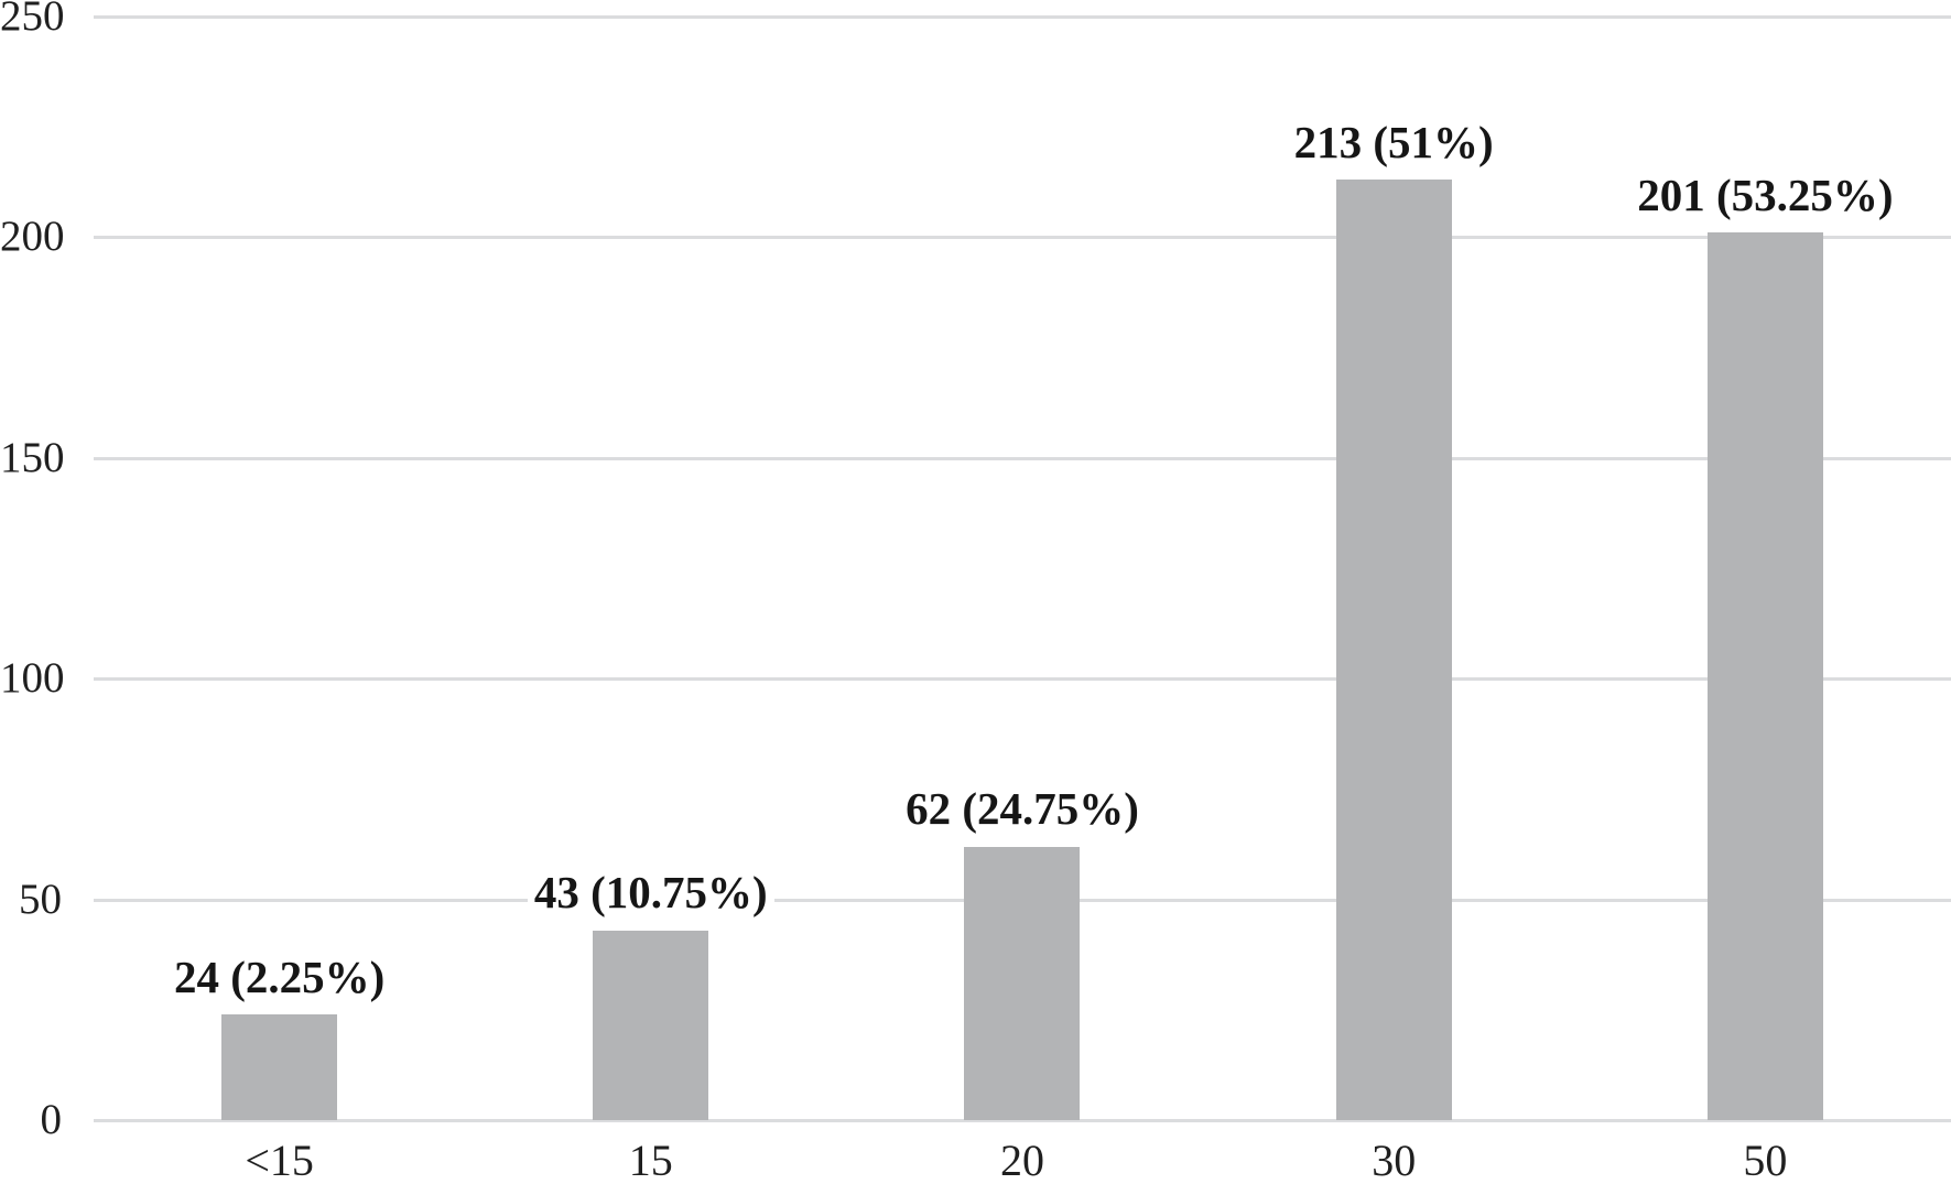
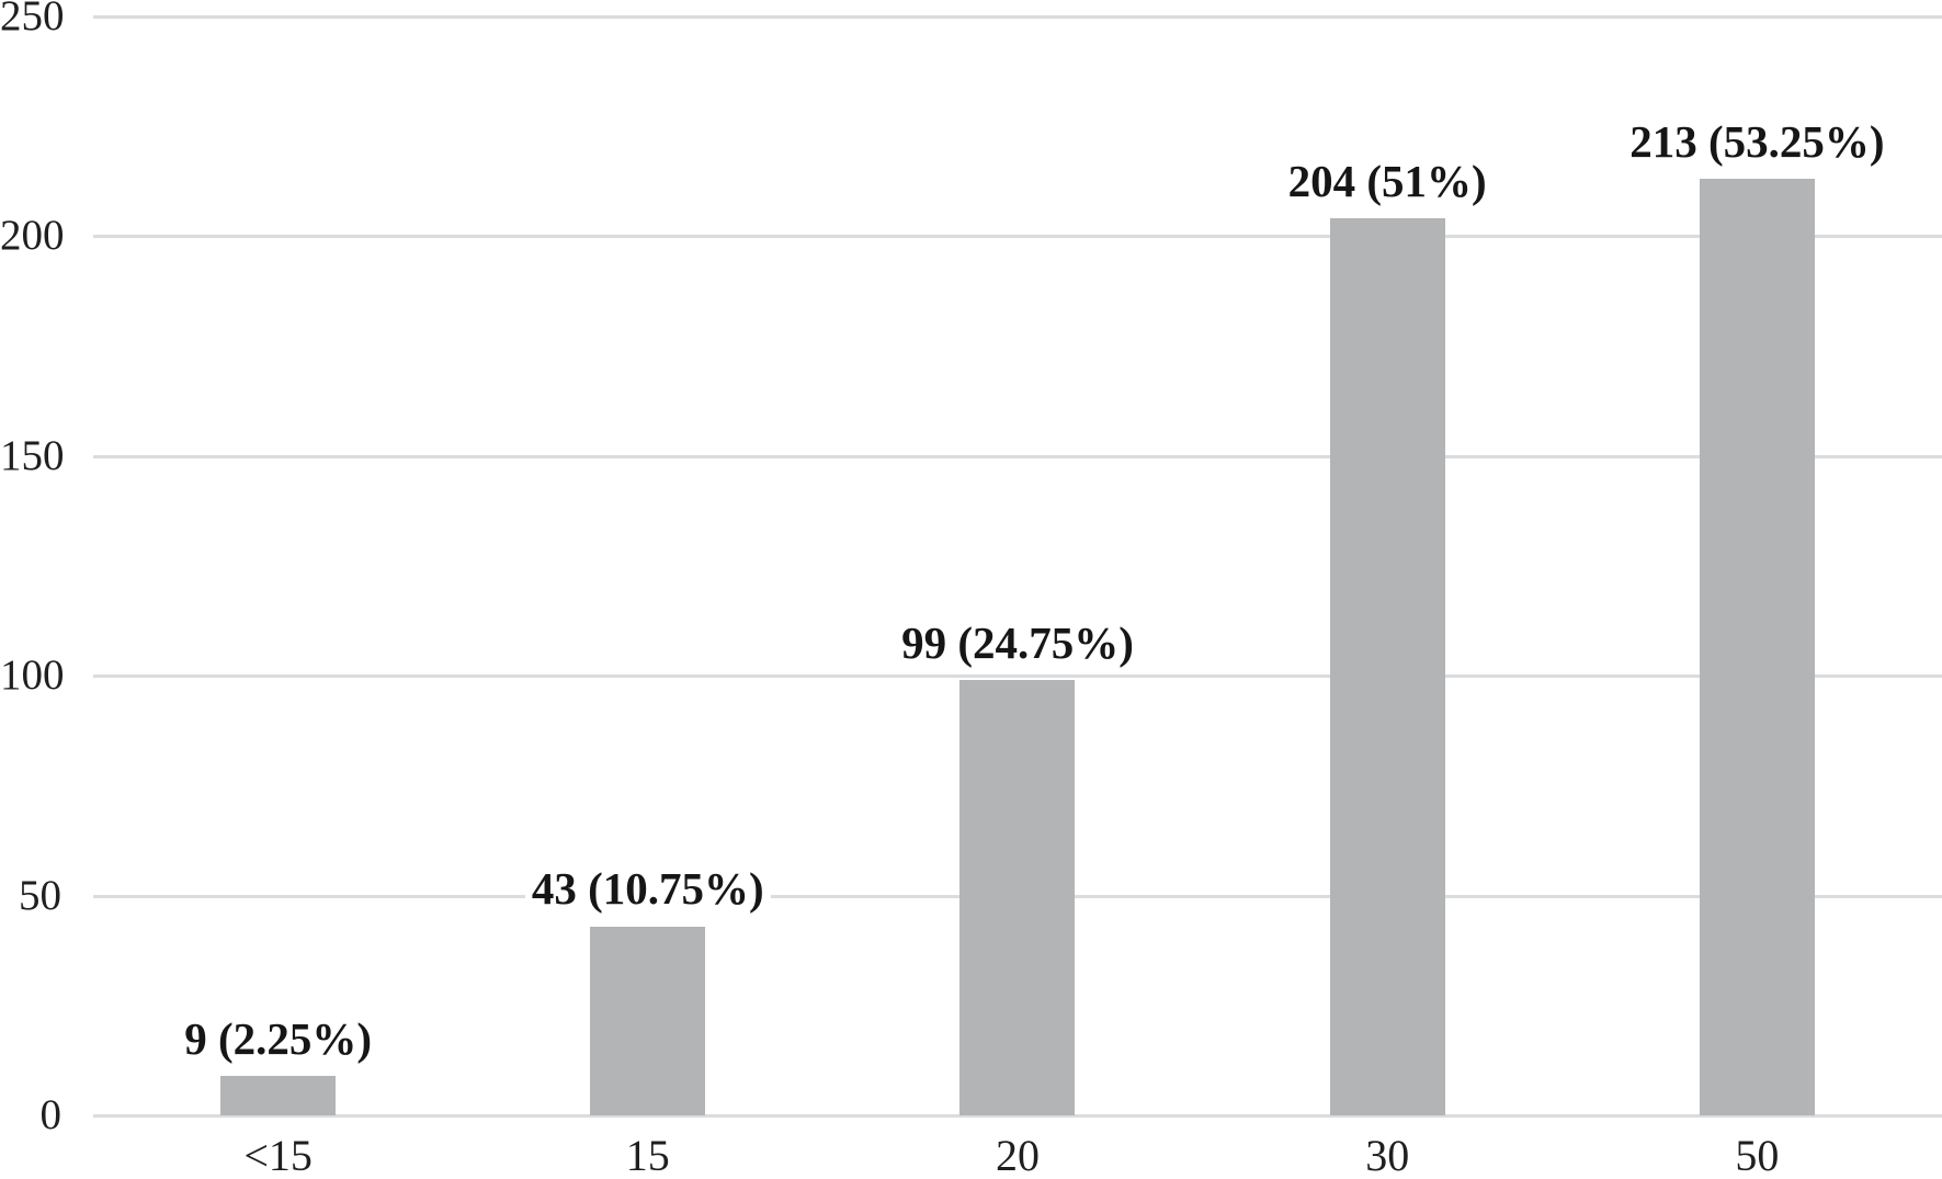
<15: 24 -> 9
20: 62 -> 99
30: 213 -> 204
50: 201 -> 213
